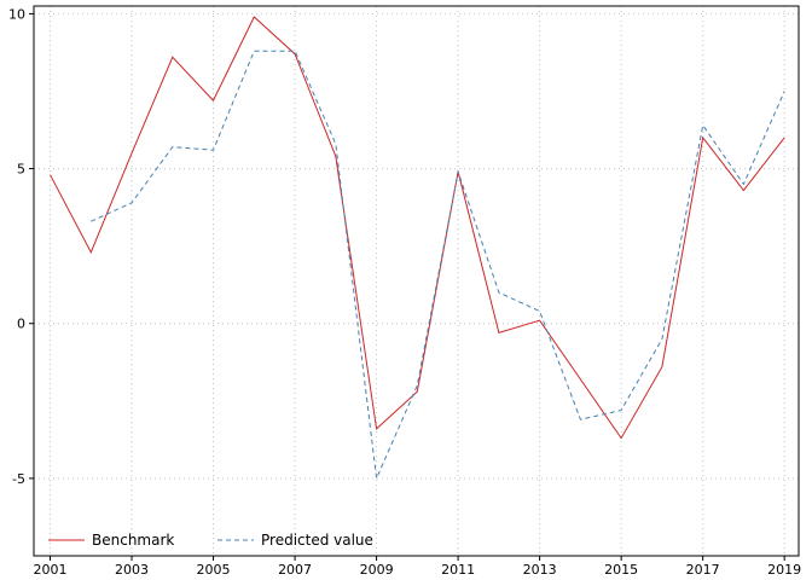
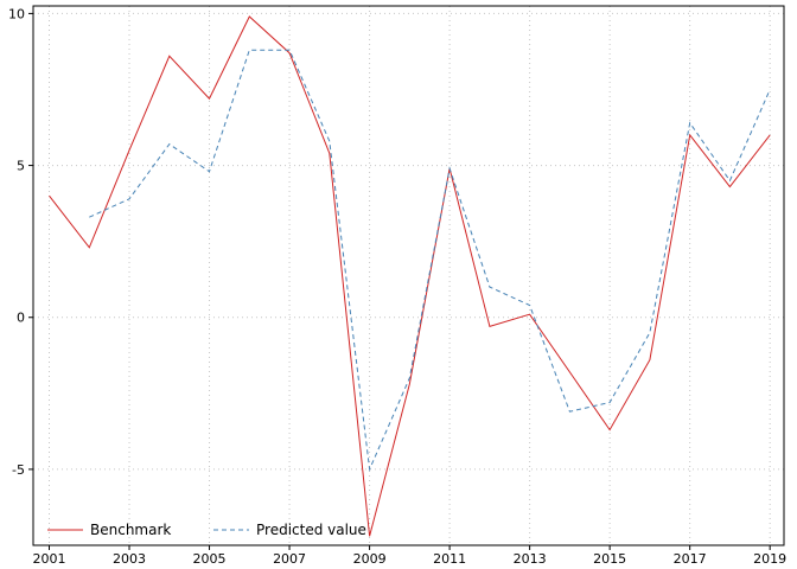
Benchmark/2001: 4.8 -> 4.0
Predicted value/2005: 5.6 -> 4.8
Benchmark/2009: -3.4 -> -7.2
